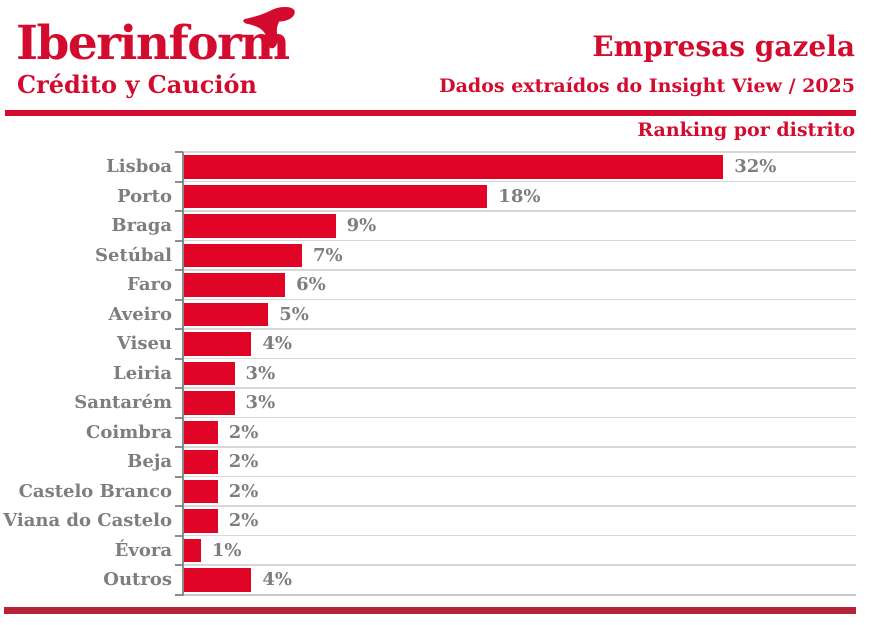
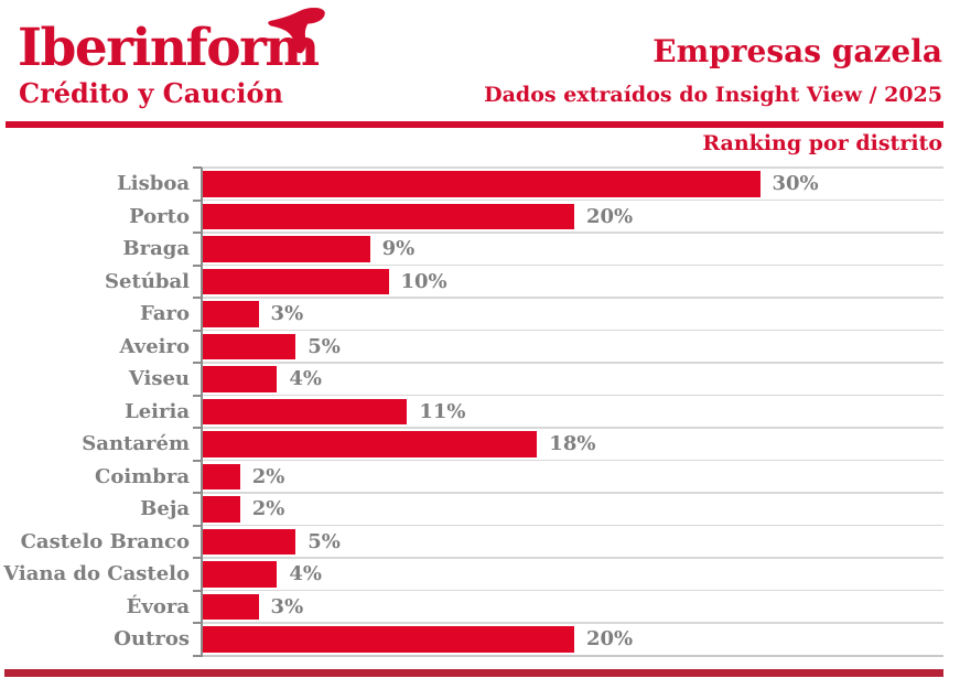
Lisboa: 32% -> 30%
Porto: 18% -> 20%
Setúbal: 7% -> 10%
Faro: 6% -> 3%
Leiria: 3% -> 11%
Santarém: 3% -> 18%
Castelo Branco: 2% -> 5%
Viana do Castelo: 2% -> 4%
Évora: 1% -> 3%
Outros: 4% -> 20%
